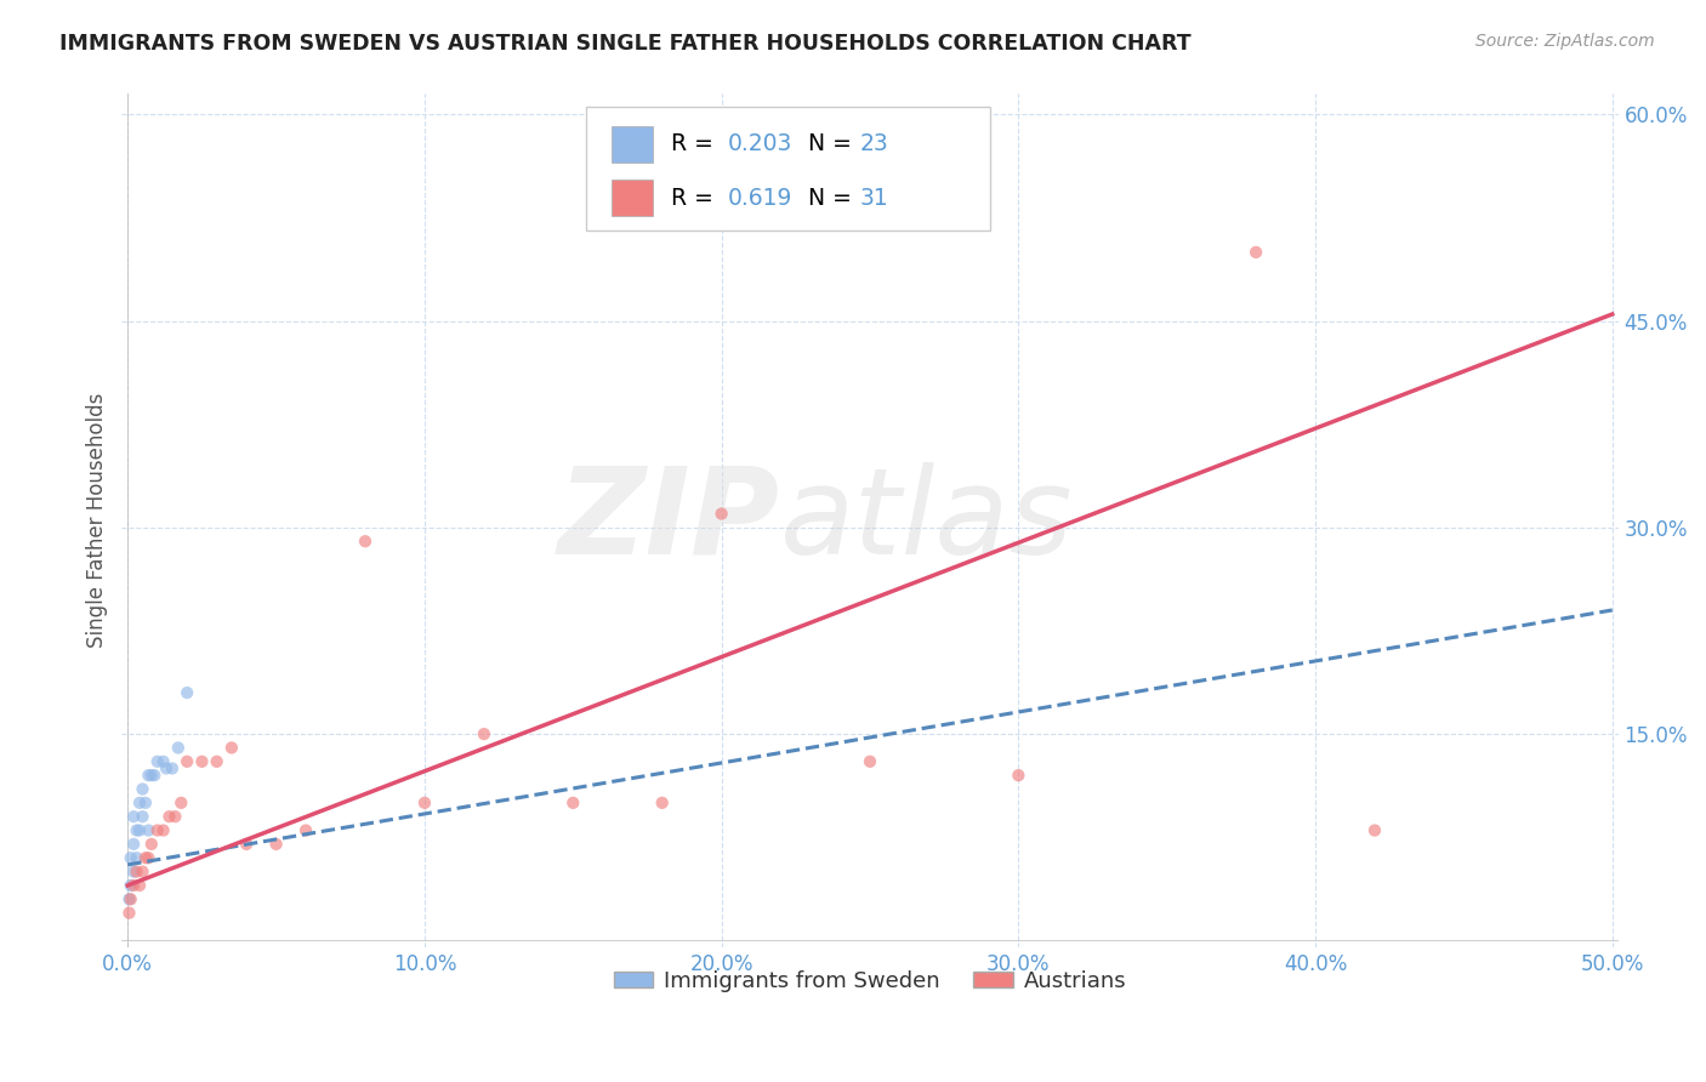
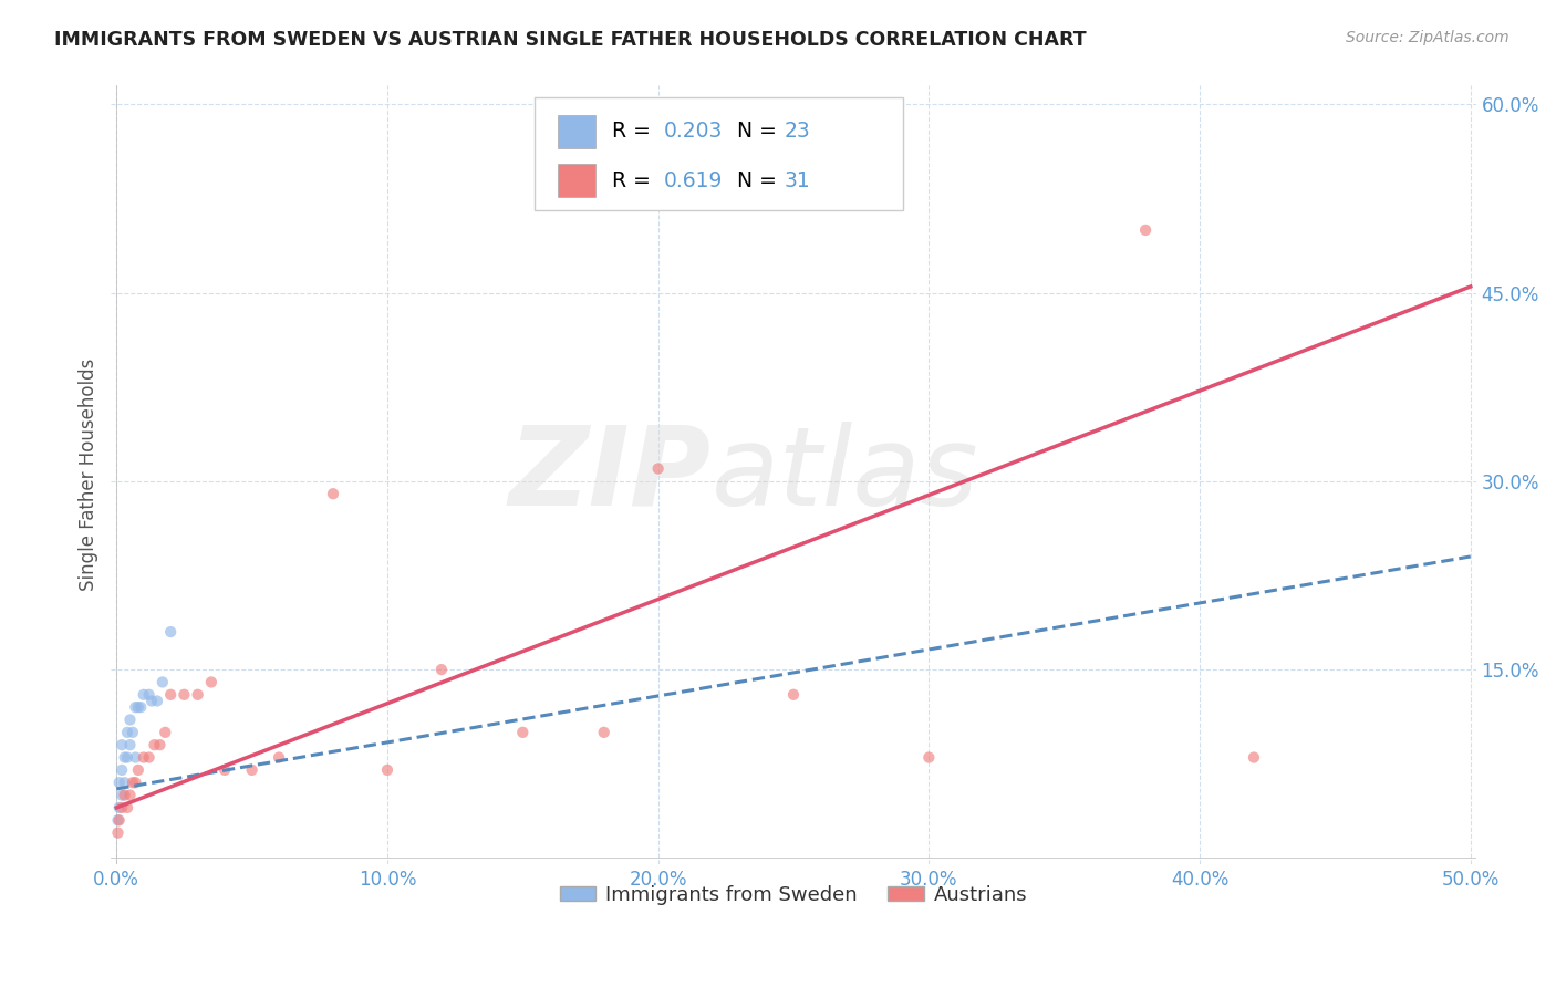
Austrians/10.0%: 10% -> 7%
Austrians/30.0%: 12% -> 8%
